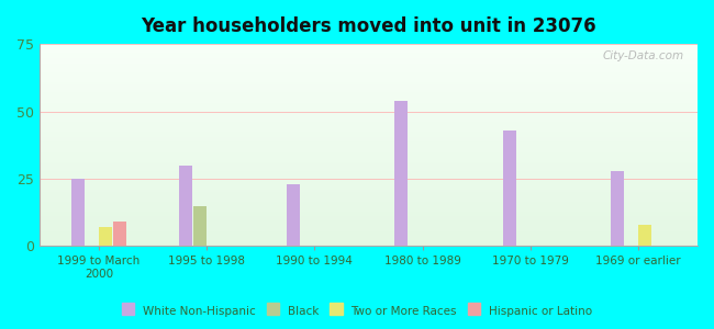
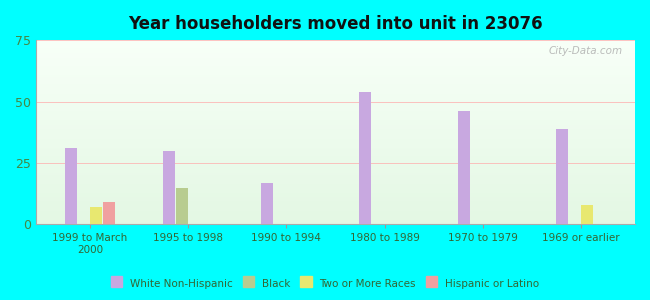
White Non-Hispanic/1999 to March 2000: 25 -> 31
White Non-Hispanic/1990 to 1994: 23 -> 17
White Non-Hispanic/1970 to 1979: 43 -> 46
White Non-Hispanic/1969 or earlier: 28 -> 39
